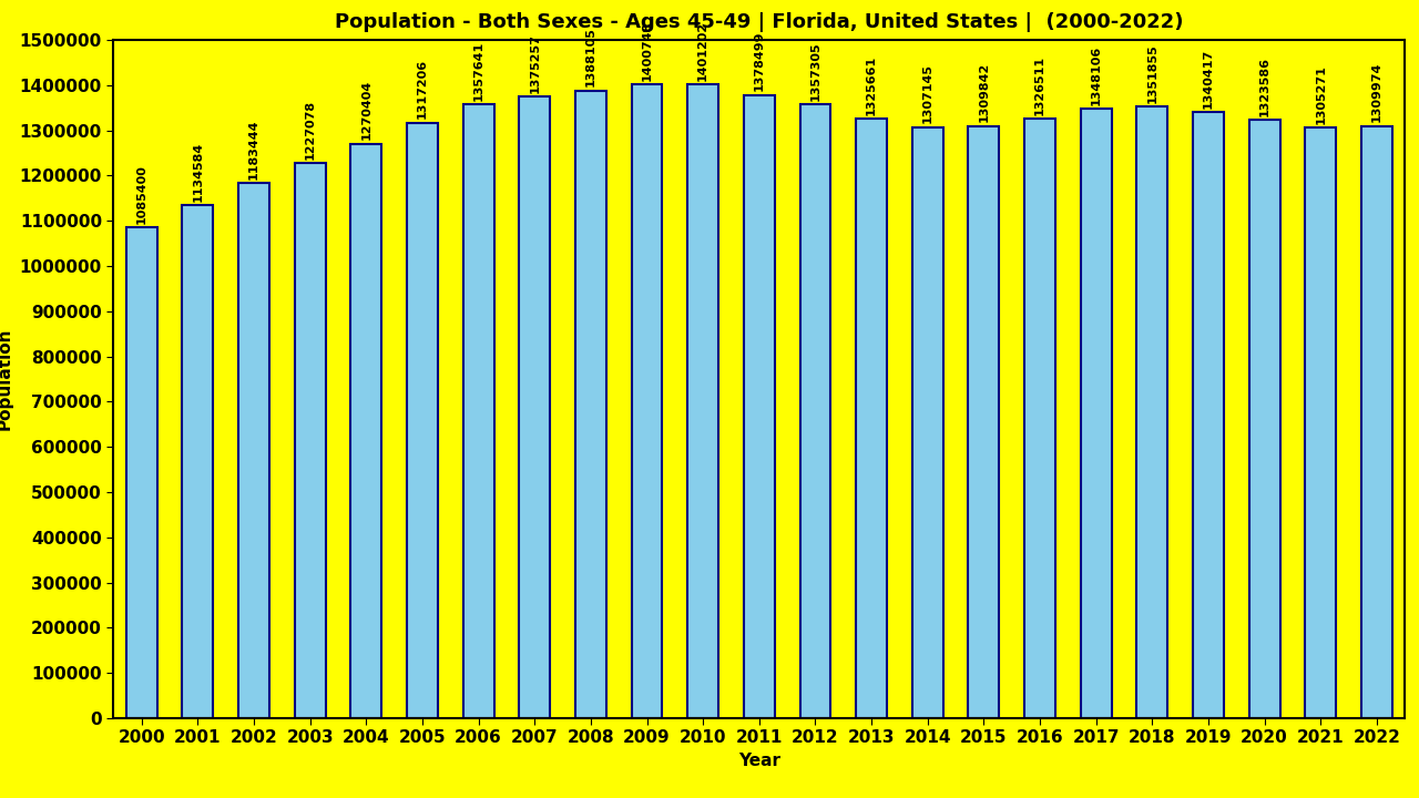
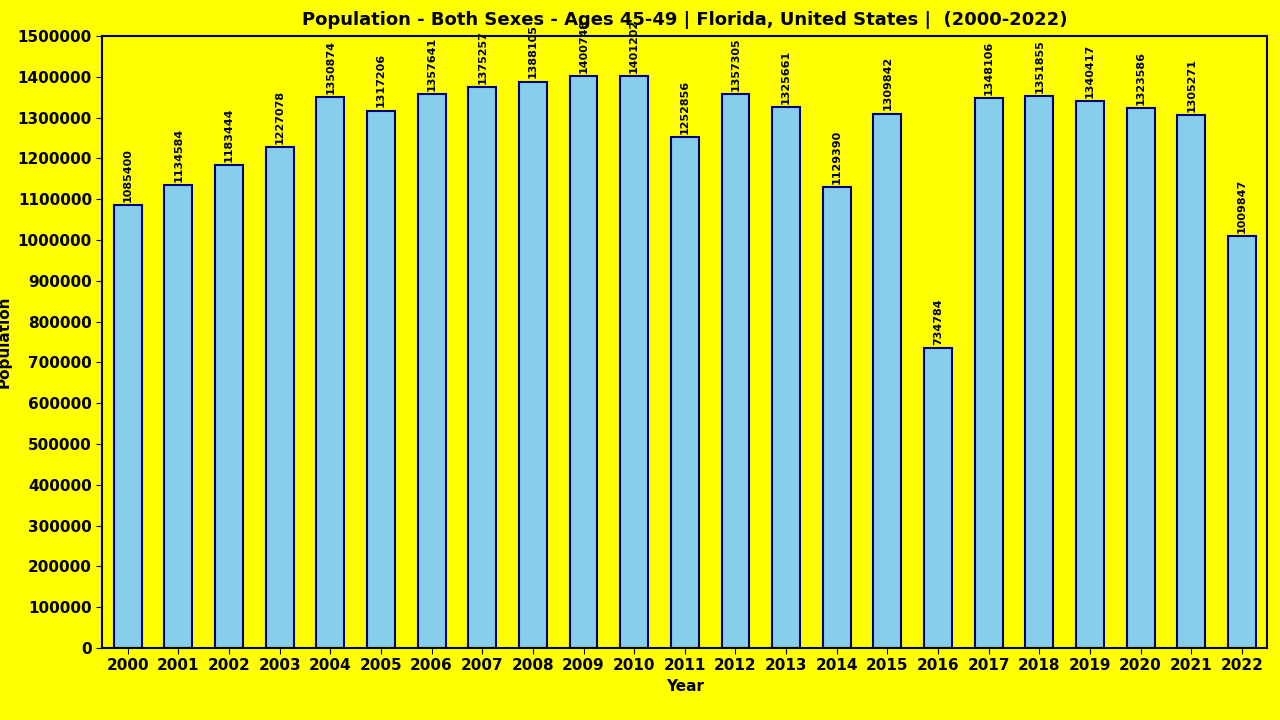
2004: 1270404 -> 1350874
2011: 1378499 -> 1252856
2014: 1307145 -> 1129390
2016: 1326511 -> 734784
2022: 1309974 -> 1009847
